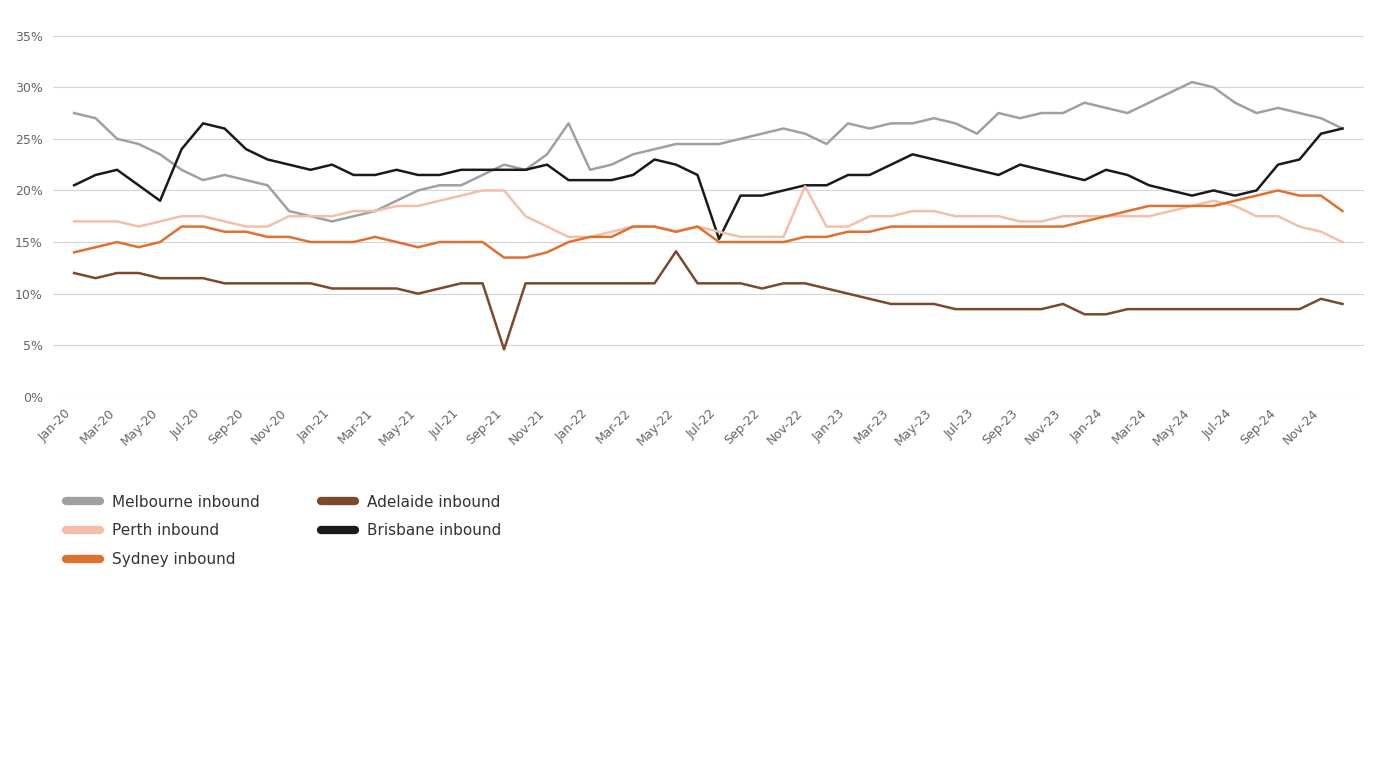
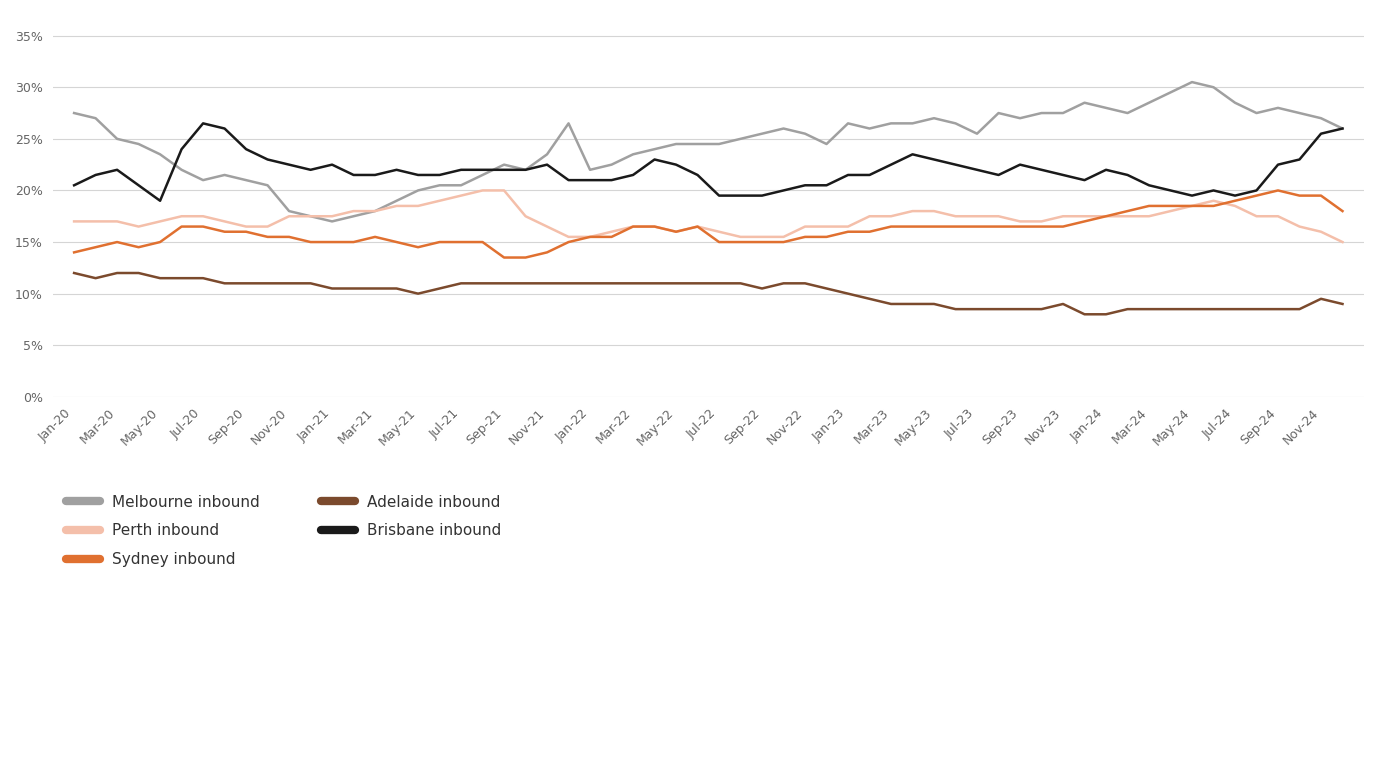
Adelaide inbound/Sep-21: 4.6% -> 11.0%
Adelaide inbound/May-22: 14.1% -> 11.0%
Brisbane inbound/Jul-22: 15.3% -> 19.5%
Perth inbound/Nov-22: 20.4% -> 16.5%
